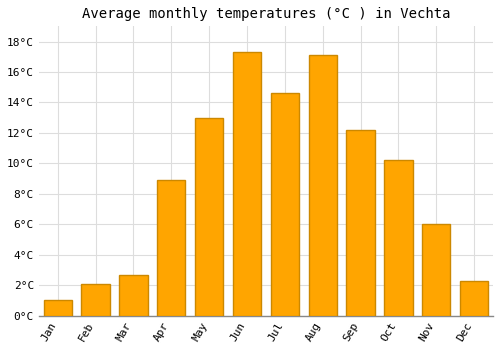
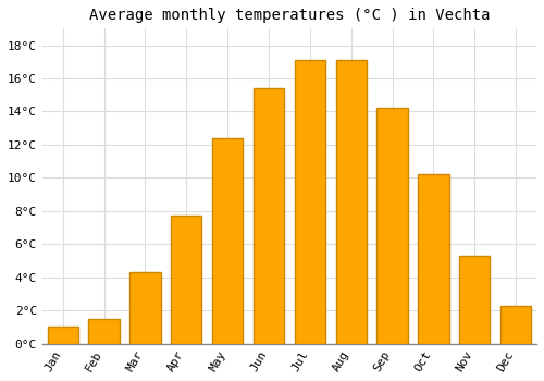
Feb: 2.1°C -> 1.5°C
Mar: 2.7°C -> 4.3°C
Apr: 8.9°C -> 7.7°C
May: 13.0°C -> 12.4°C
Jun: 17.3°C -> 15.4°C
Jul: 14.6°C -> 17.1°C
Sep: 12.2°C -> 14.2°C
Nov: 6.0°C -> 5.3°C
